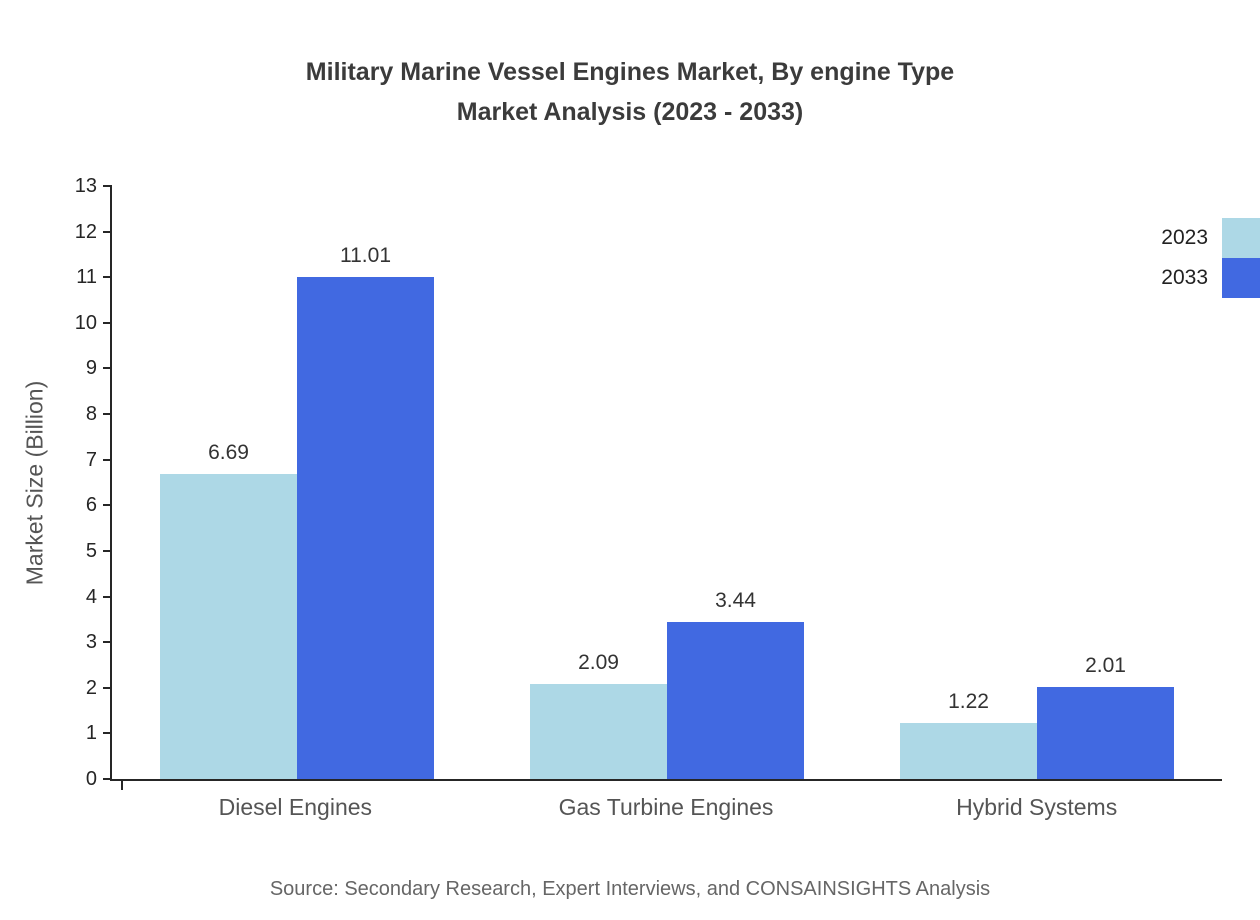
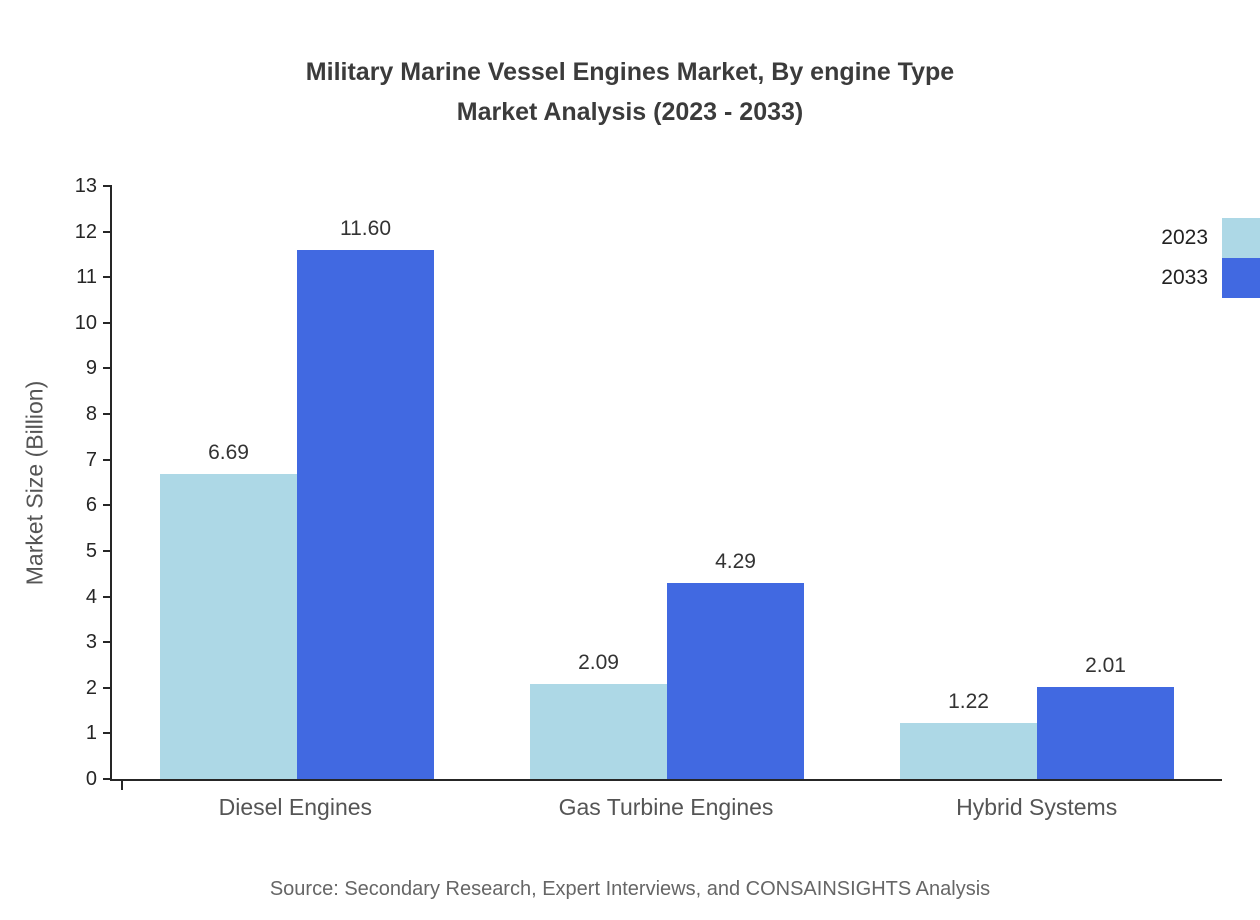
2033/Diesel Engines: 11.01 -> 11.60
2033/Gas Turbine Engines: 3.44 -> 4.29
